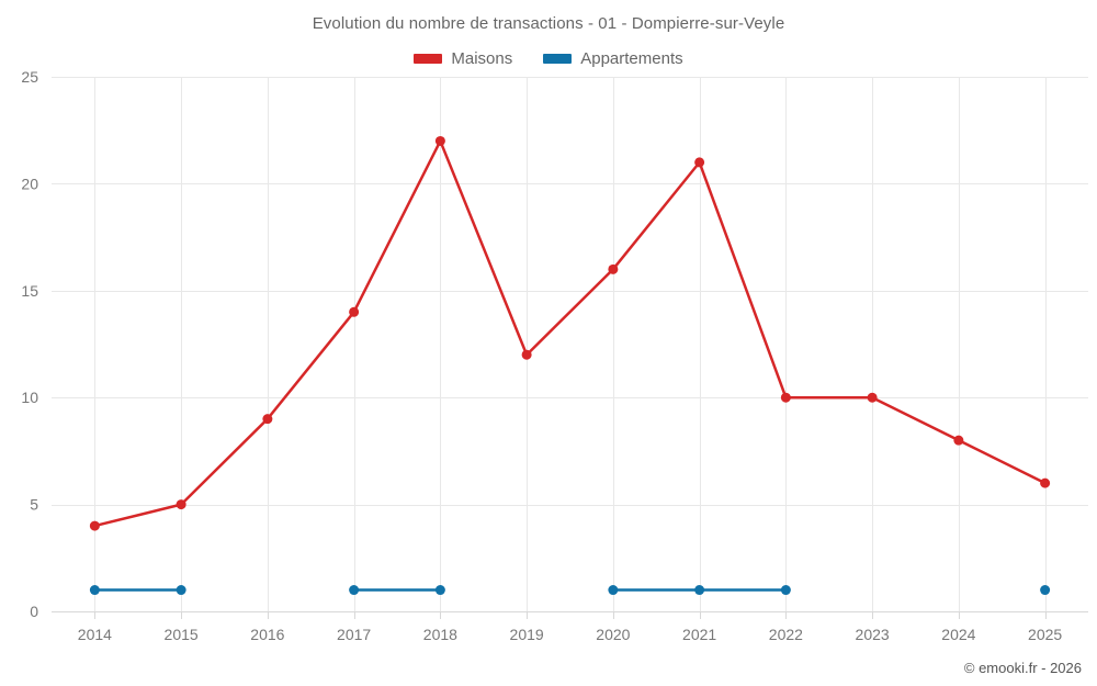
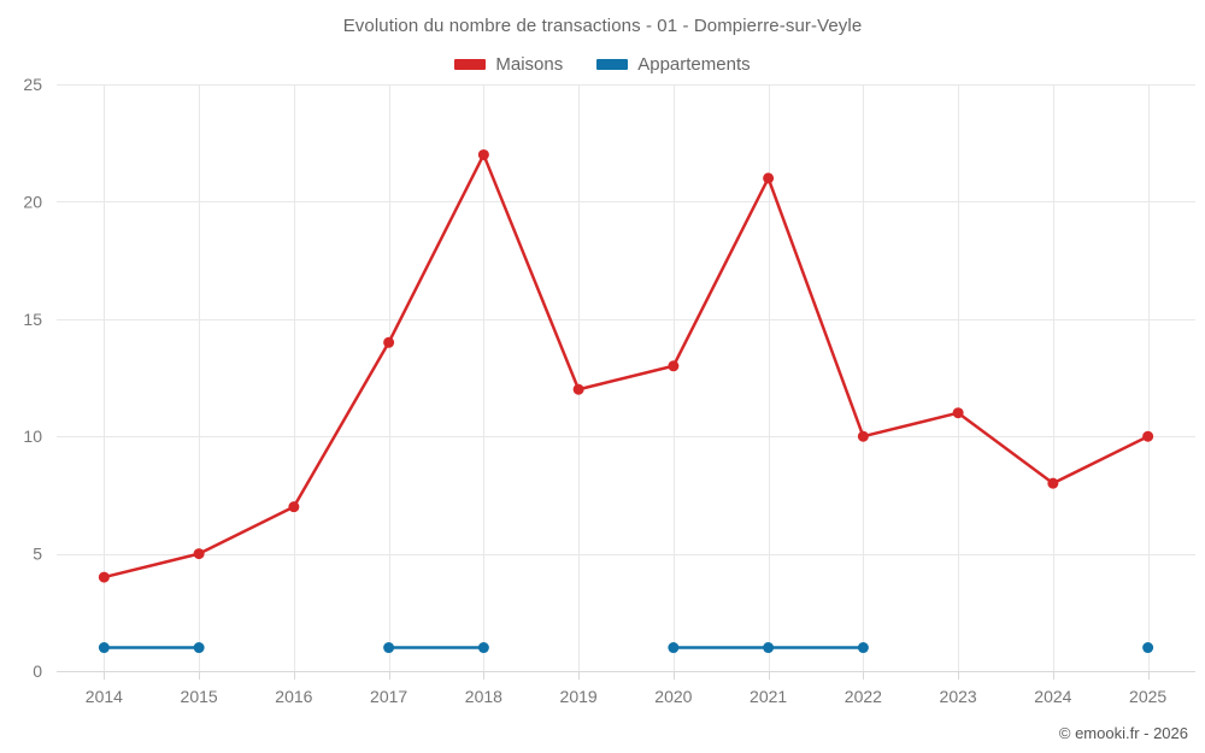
Maisons/2016: 9 -> 7
Maisons/2020: 16 -> 13
Maisons/2023: 10 -> 11
Maisons/2025: 6 -> 10
